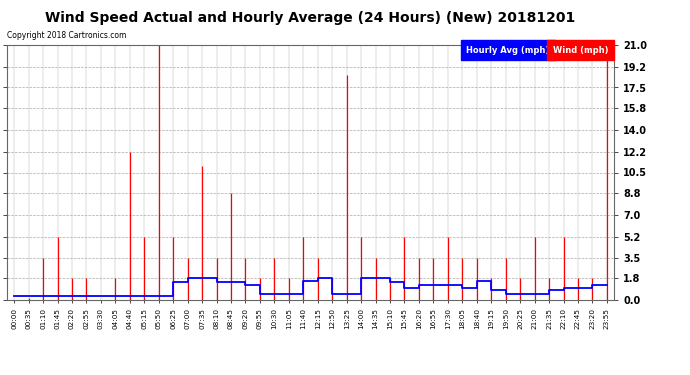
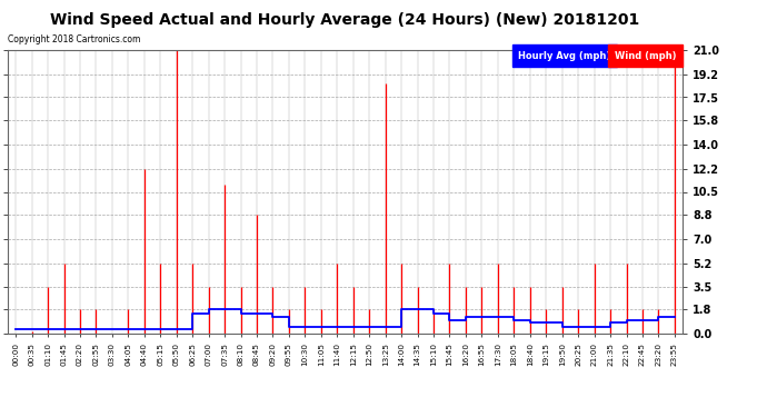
11:40: 1.6 -> 0.5
12:15: 1.8 -> 0.5
18:40: 1.6 -> 0.8
